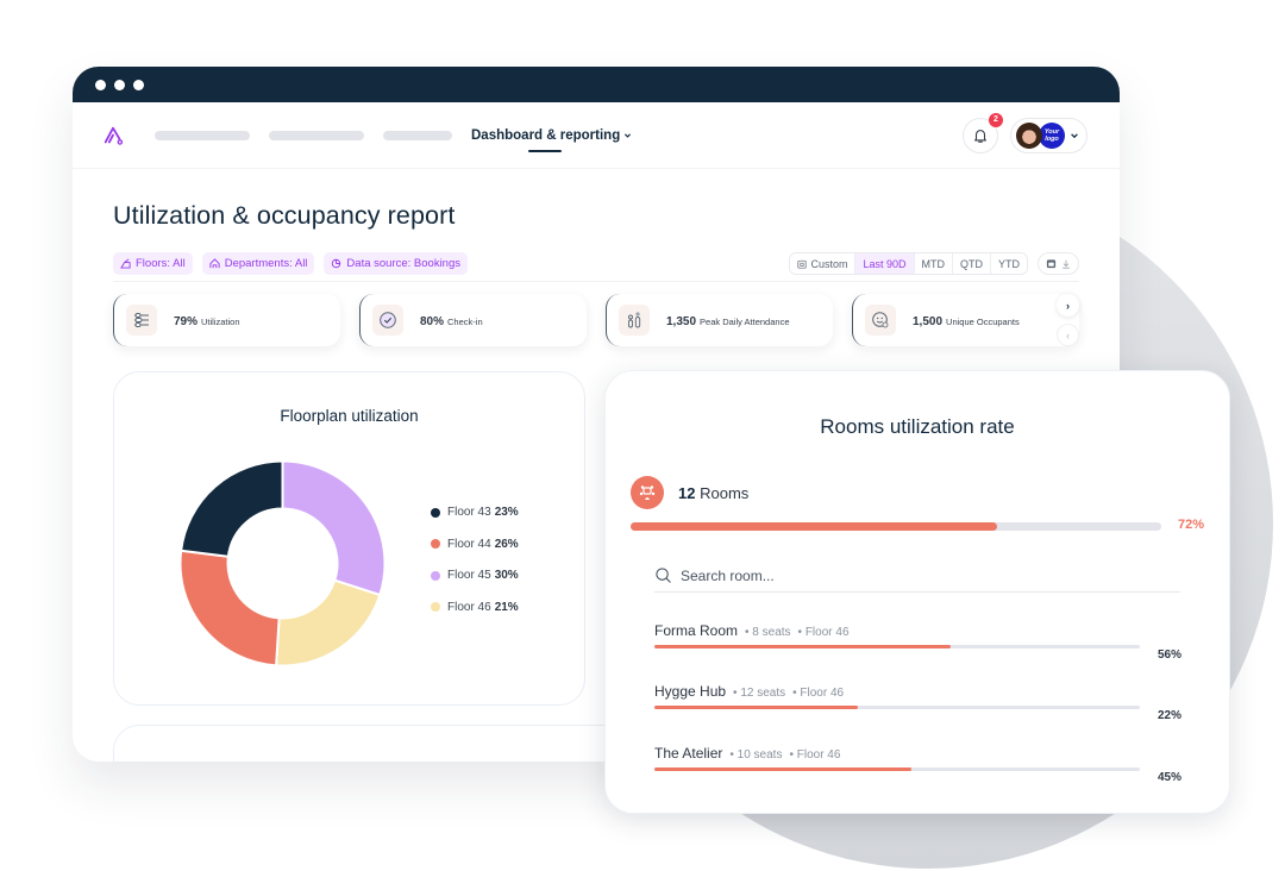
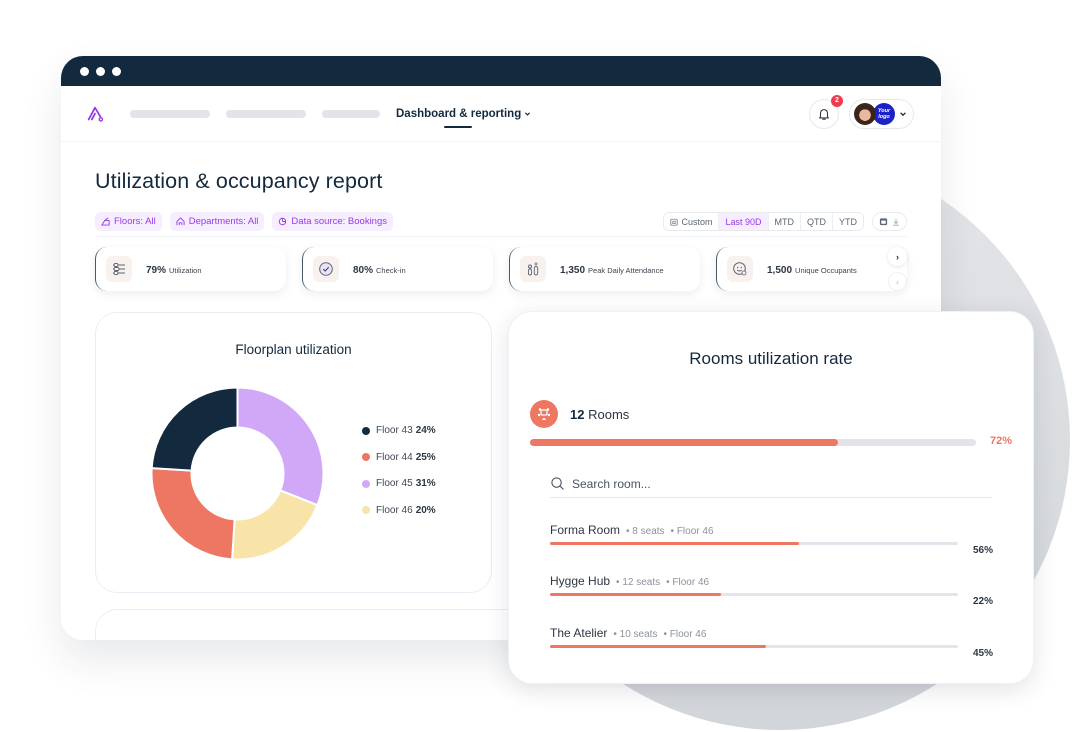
Floor 43: 23% -> 24%
Floor 44: 26% -> 25%
Floor 45: 30% -> 31%
Floor 46: 21% -> 20%
